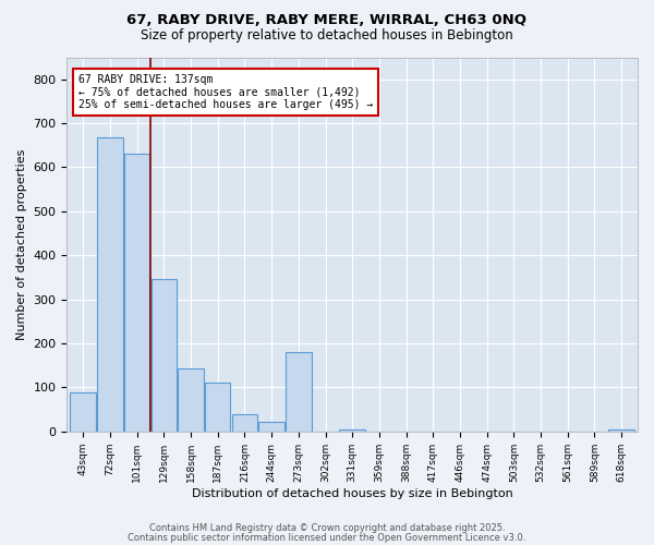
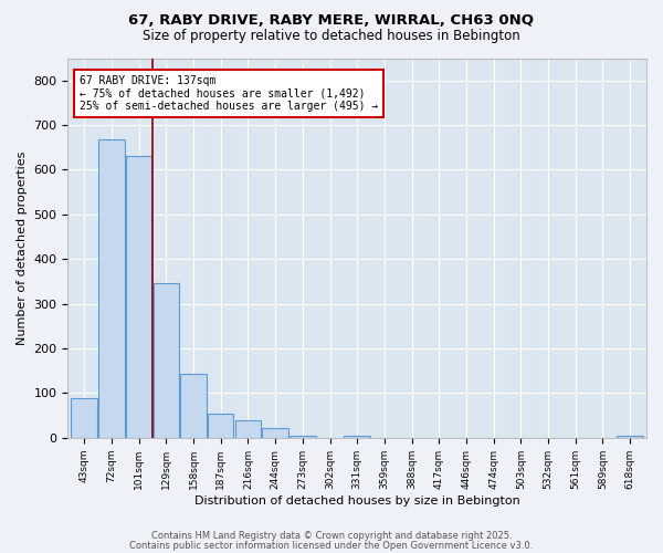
187sqm: 110 -> 53
273sqm: 180 -> 5
